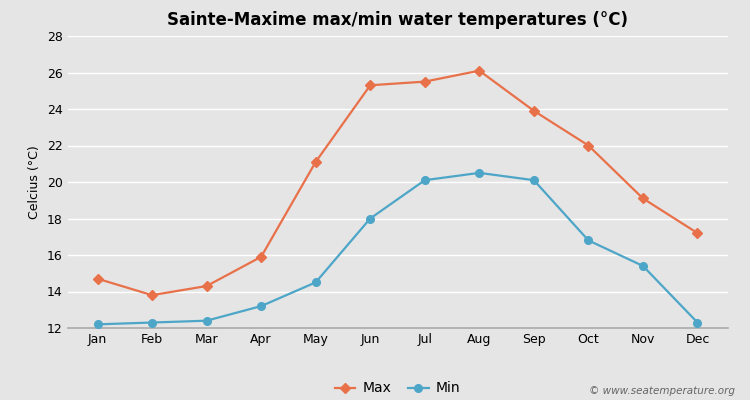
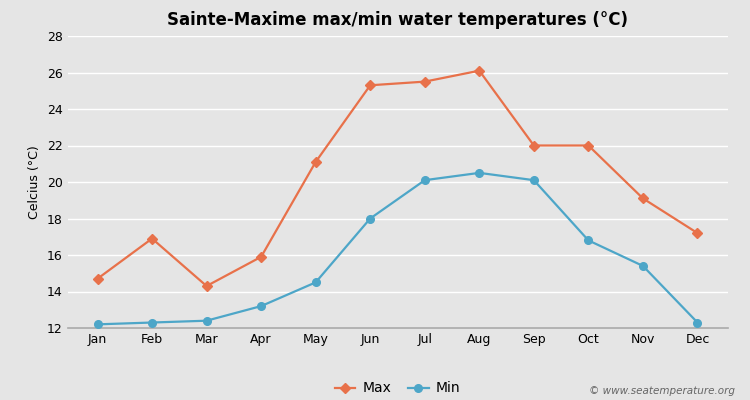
Max/Feb: 13.8 -> 16.9
Max/Sep: 23.9 -> 22.0
